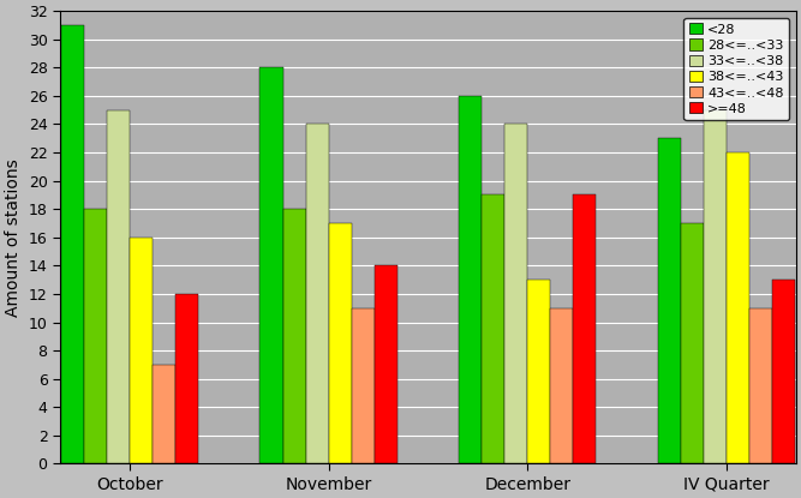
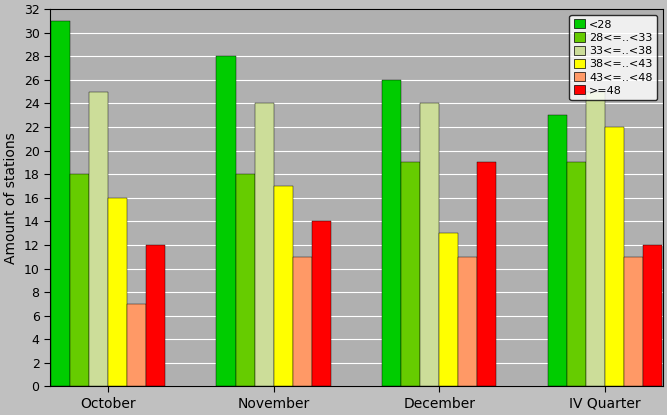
28<=..<33/IV Quarter: 17 -> 19
>=48/IV Quarter: 13 -> 12
